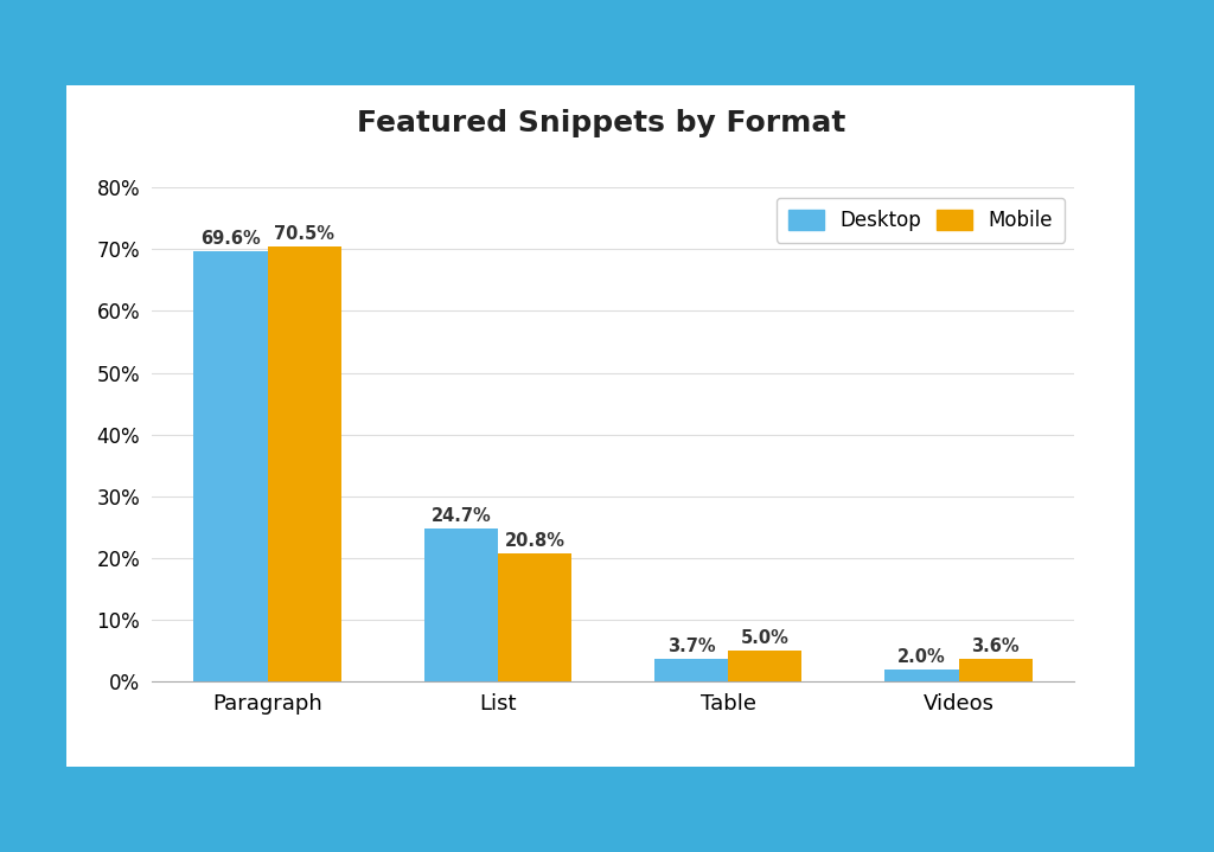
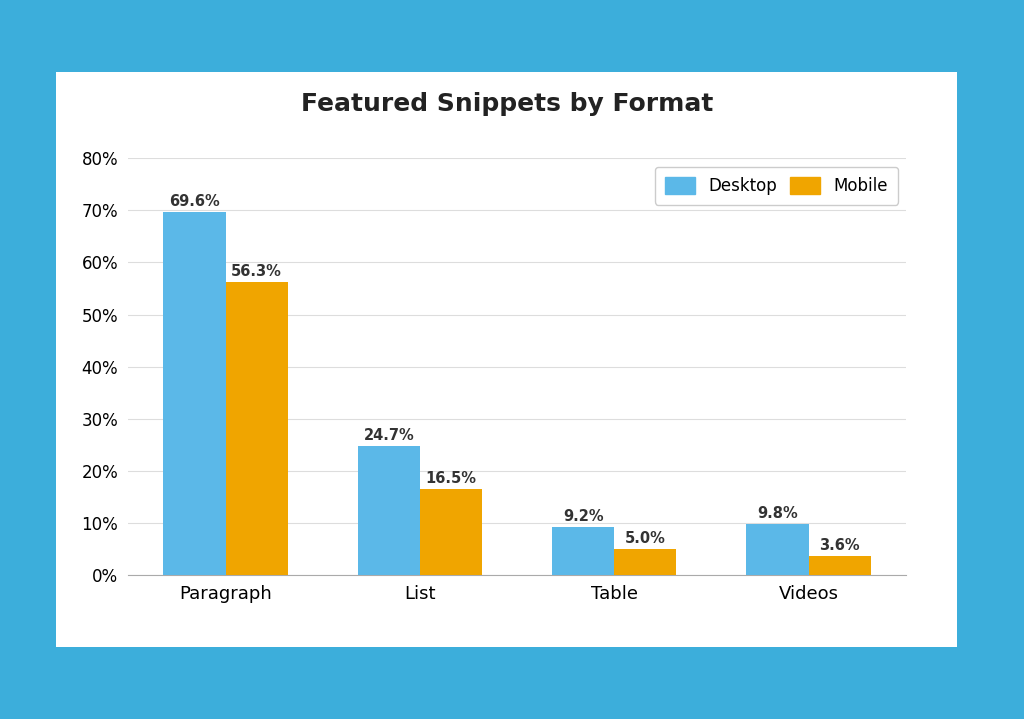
Mobile/Paragraph: 70.5% -> 56.3%
Mobile/List: 20.8% -> 16.5%
Desktop/Table: 3.7% -> 9.2%
Desktop/Videos: 2.0% -> 9.8%
